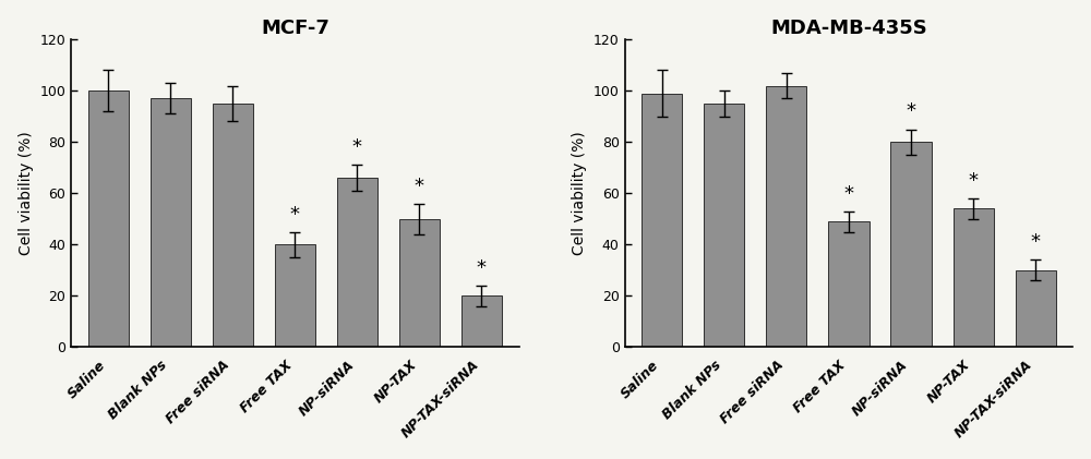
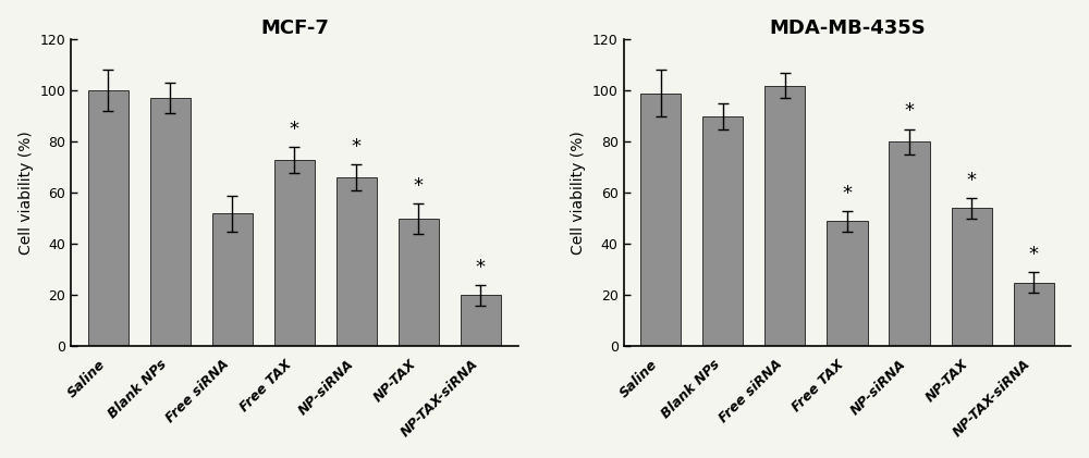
MCF-7/Free siRNA: 95 -> 52
MCF-7/Free TAX: 40 -> 73
MDA-MB-435S/Blank NPs: 95 -> 90
MDA-MB-435S/NP-TAX-siRNA: 30 -> 25
